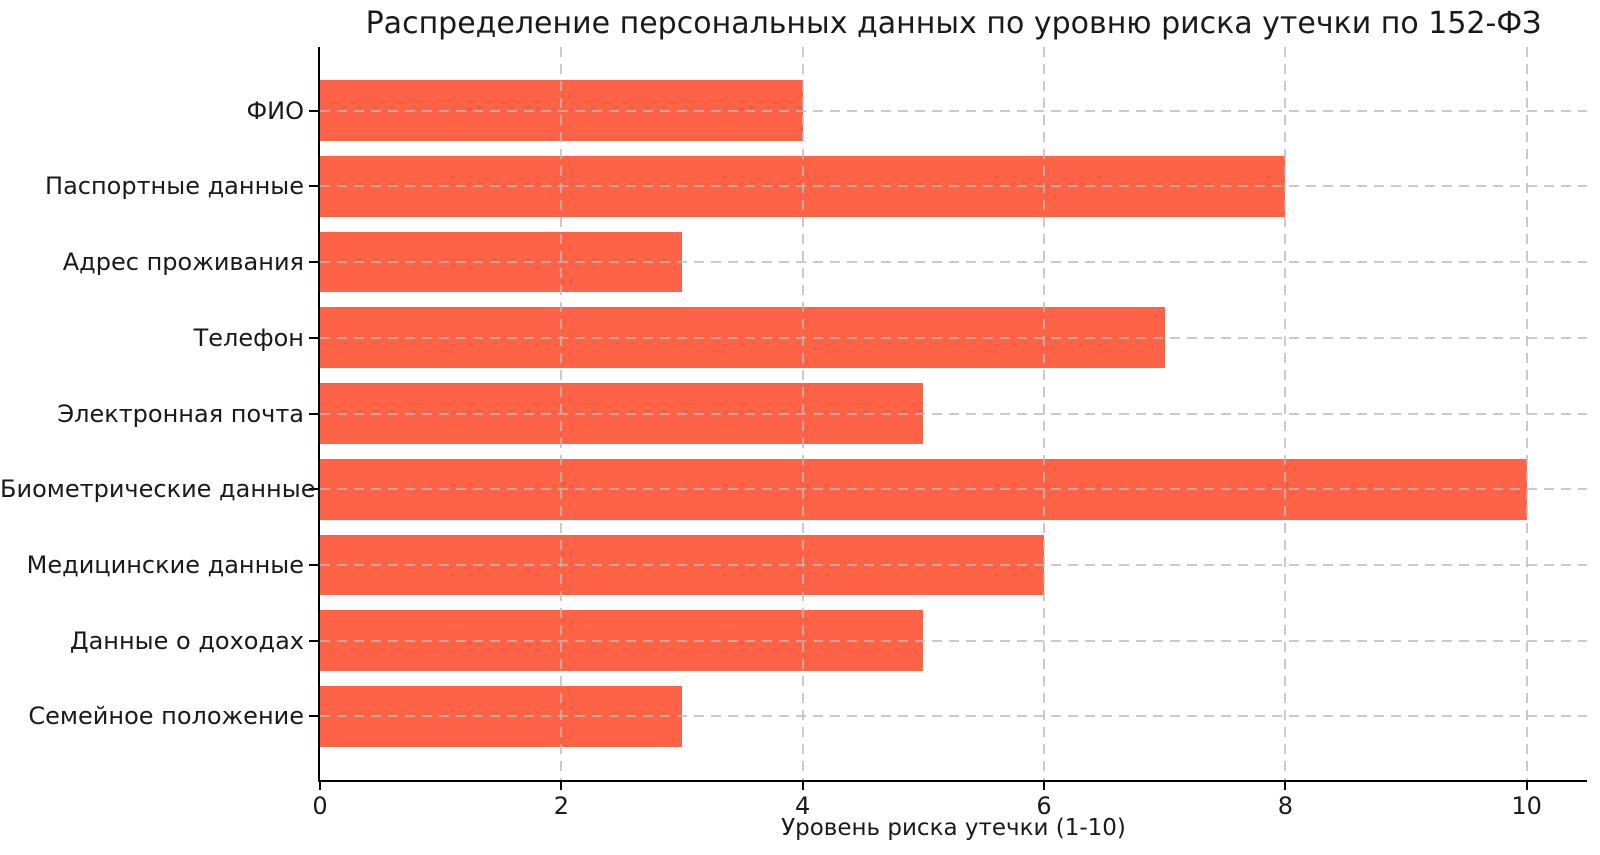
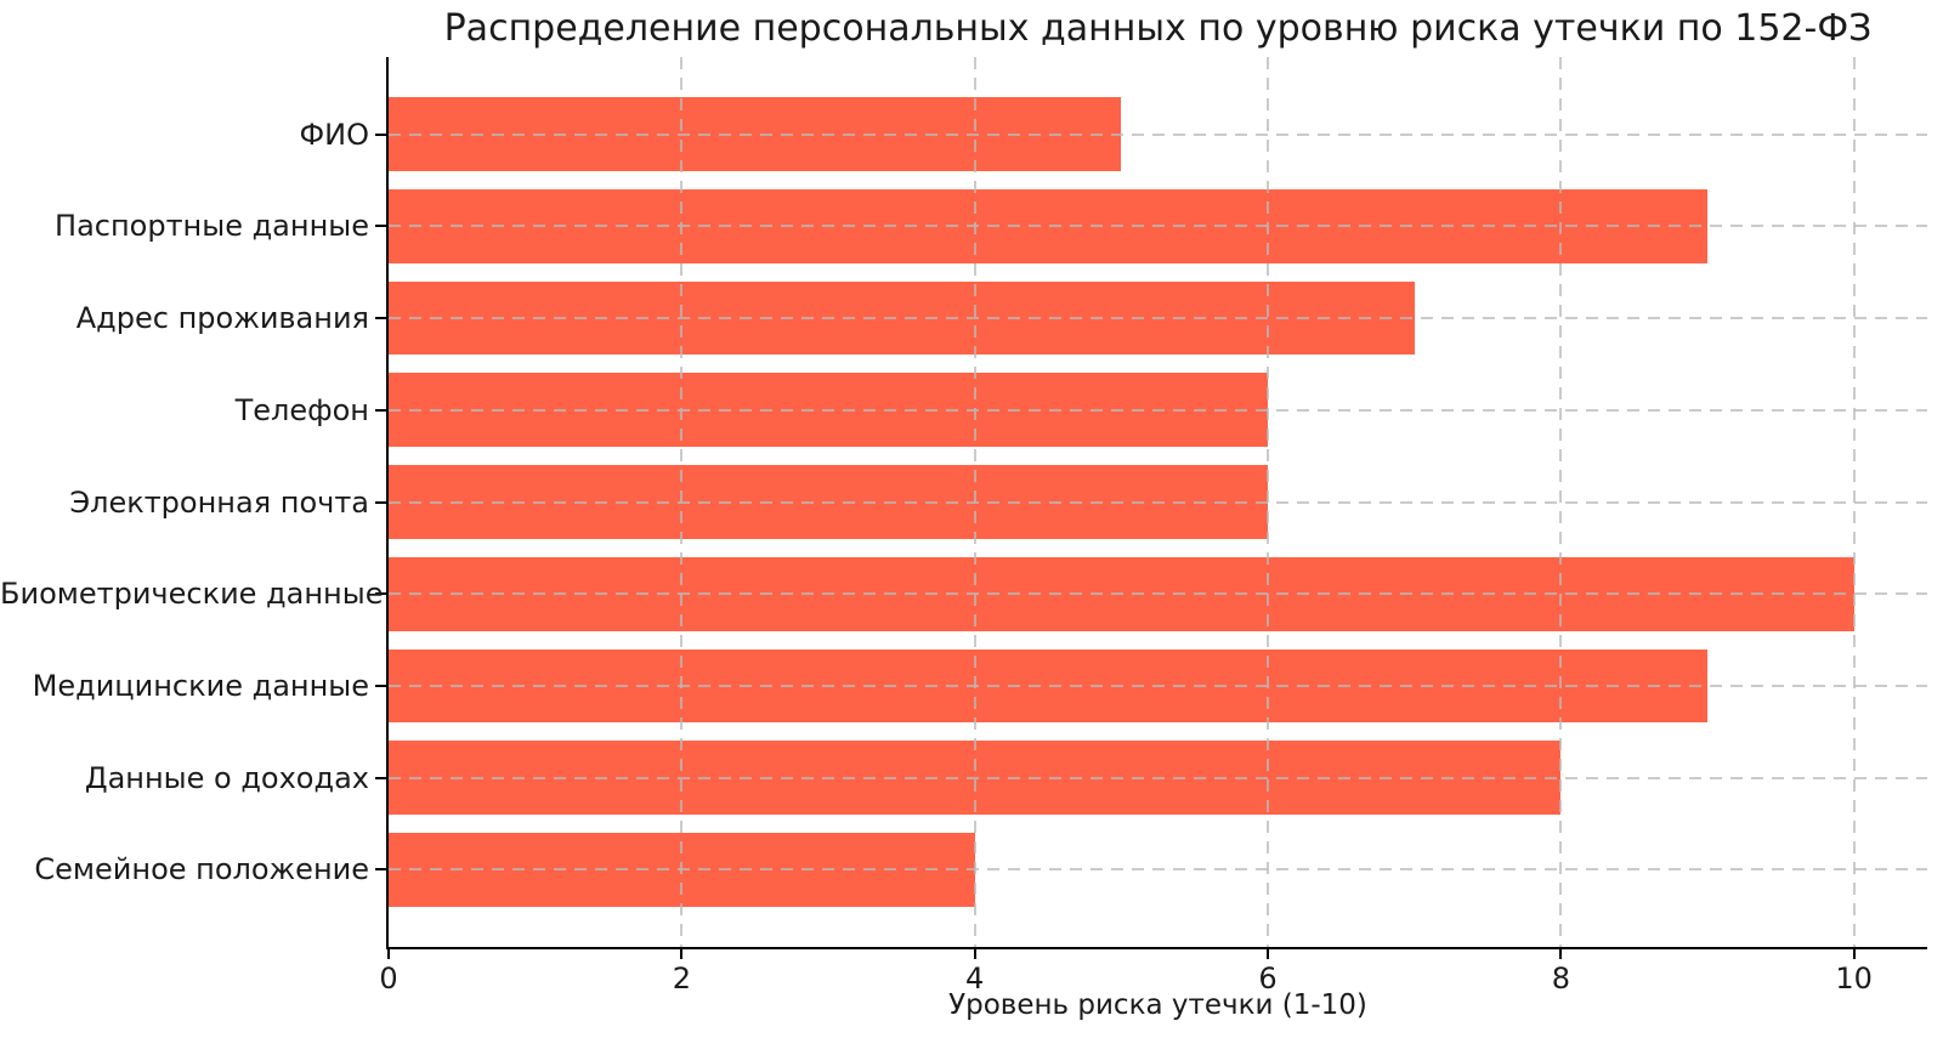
ФИО: 4 -> 5
Паспортные данные: 8 -> 9
Адрес проживания: 3 -> 7
Телефон: 7 -> 6
Электронная почта: 5 -> 6
Медицинские данные: 6 -> 9
Данные о доходах: 5 -> 8
Семейное положение: 3 -> 4
